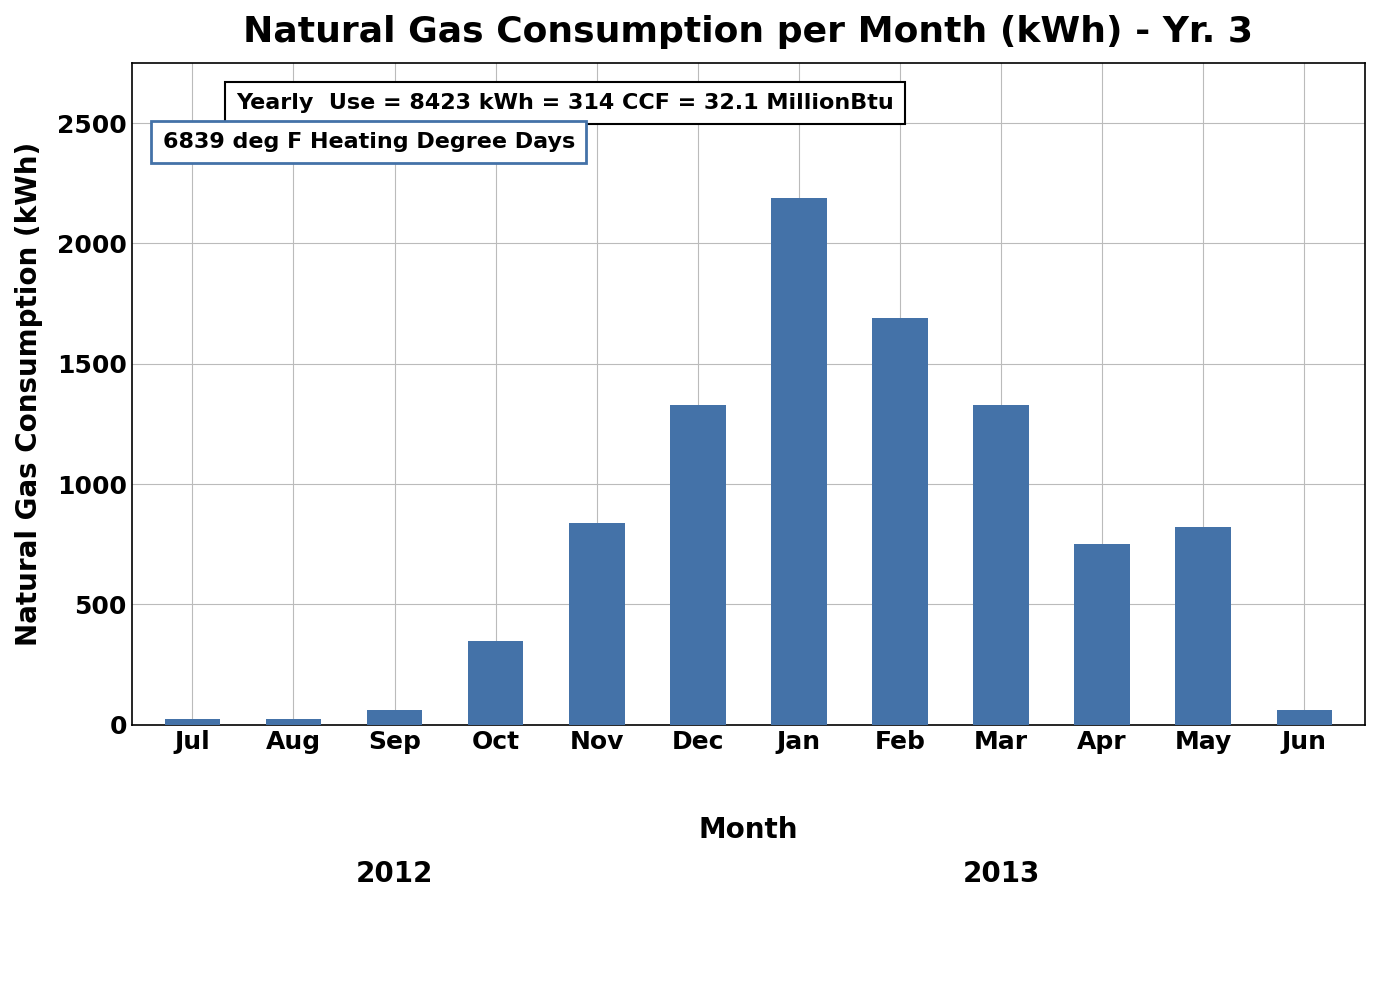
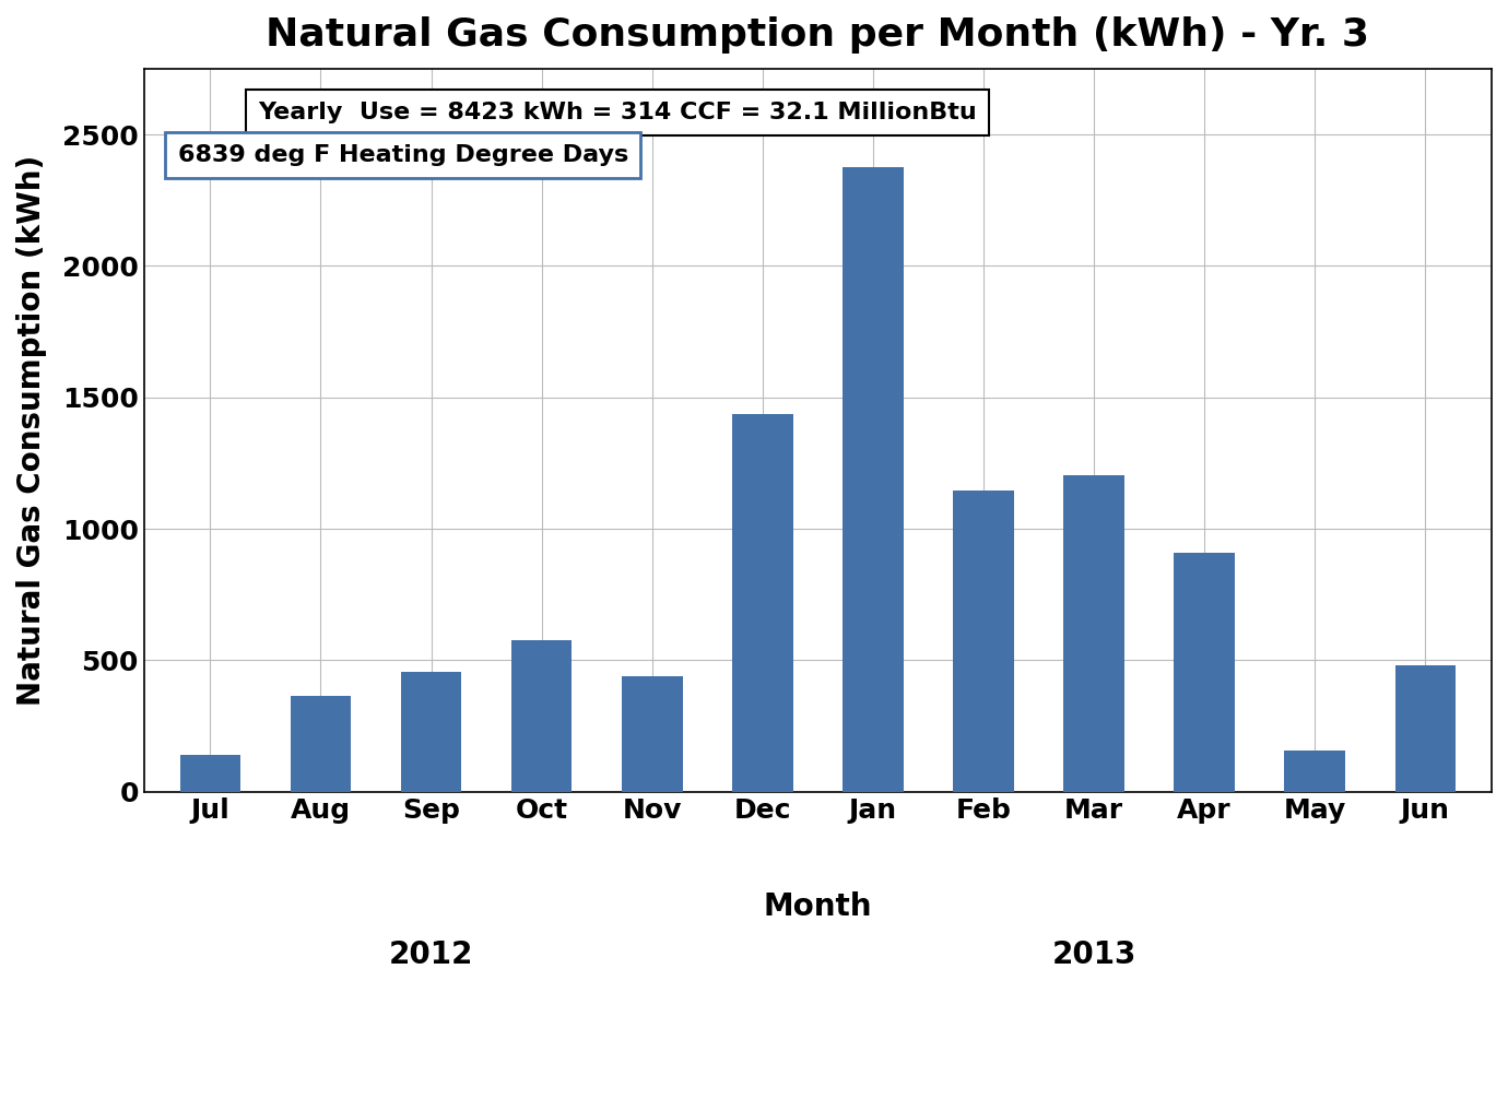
Jul: 25 -> 140
Aug: 25 -> 365
Sep: 60 -> 455
Oct: 350 -> 575
Nov: 840 -> 440
Dec: 1330 -> 1435
Jan: 2190 -> 2375
Feb: 1690 -> 1145
Mar: 1330 -> 1205
Apr: 750 -> 910
May: 820 -> 155
Jun: 60 -> 480
